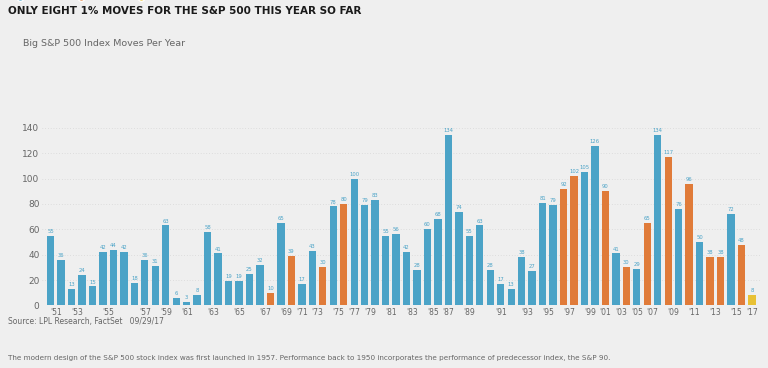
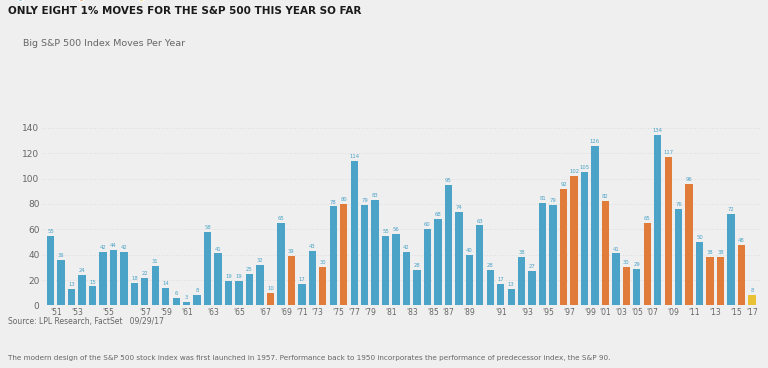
'57: 36 -> 22
'59: 63 -> 14
'77: 100 -> 114
'87: 134 -> 95
'89: 55 -> 40
'01: 90 -> 82
